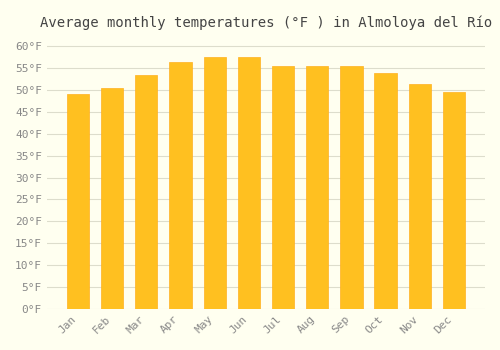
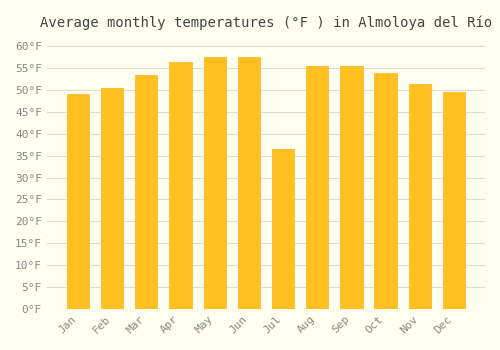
Jul: 55.5°F -> 36.5°F
